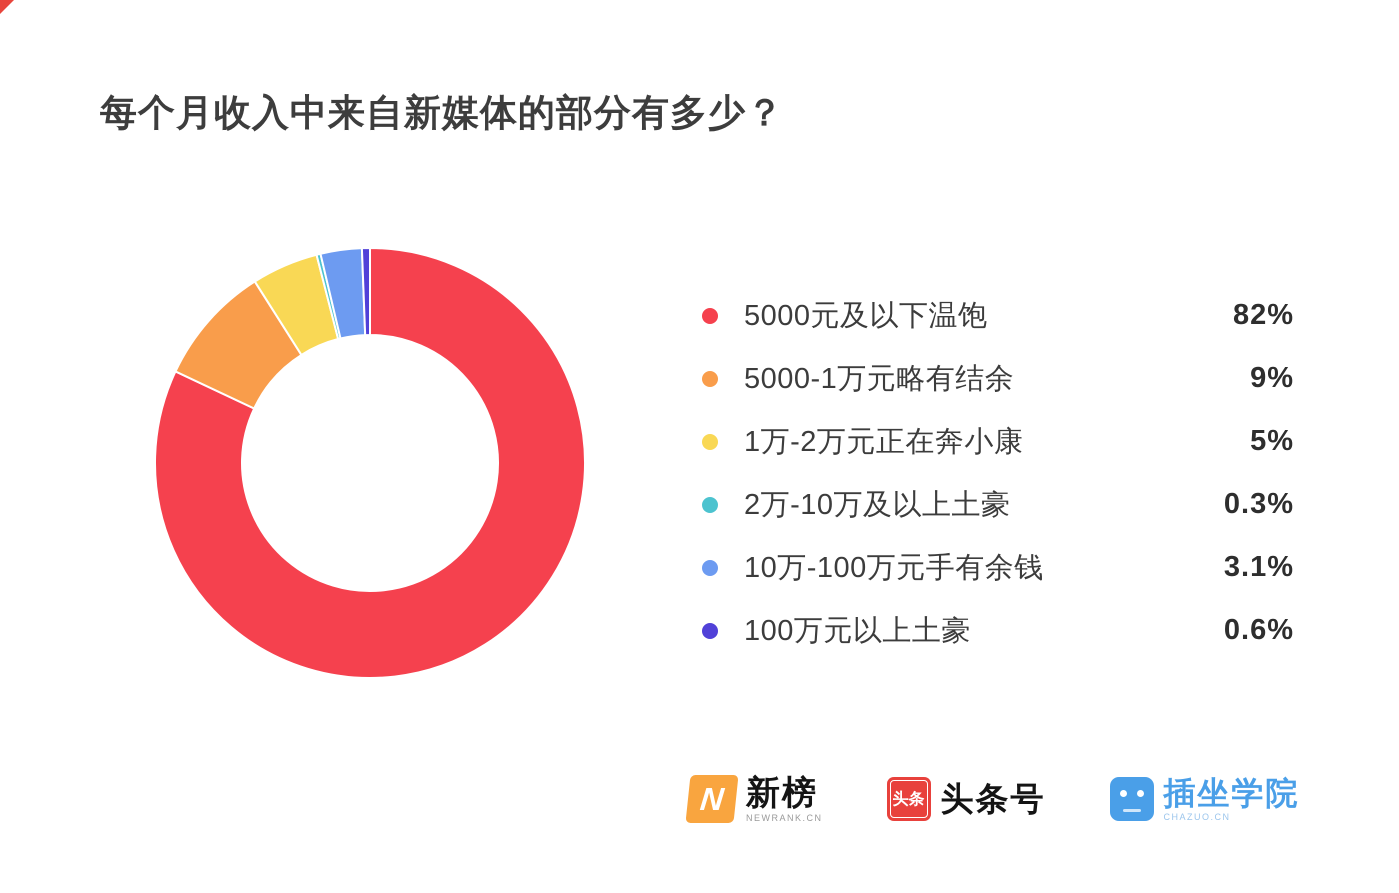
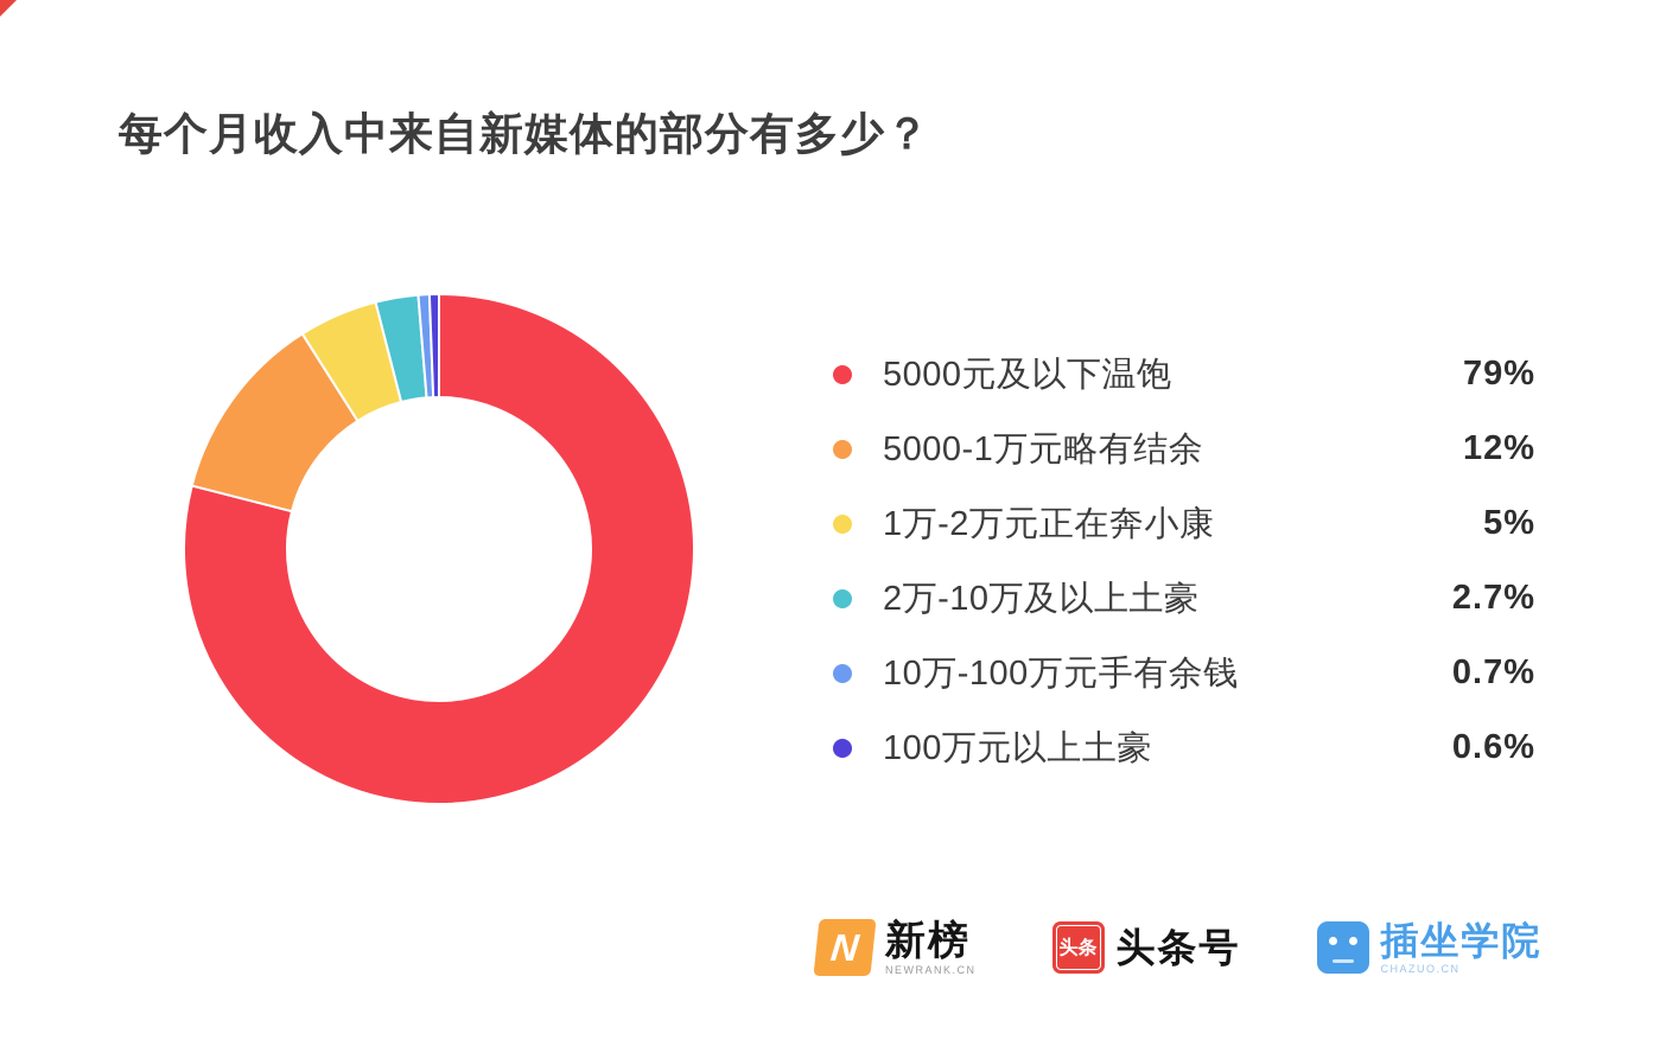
5000元及以下温饱: 82% -> 79%
5000-1万元略有结余: 9% -> 12%
2万-10万及以上土豪: 0.3% -> 2.7%
10万-100万元手有余钱: 3.1% -> 0.7%
